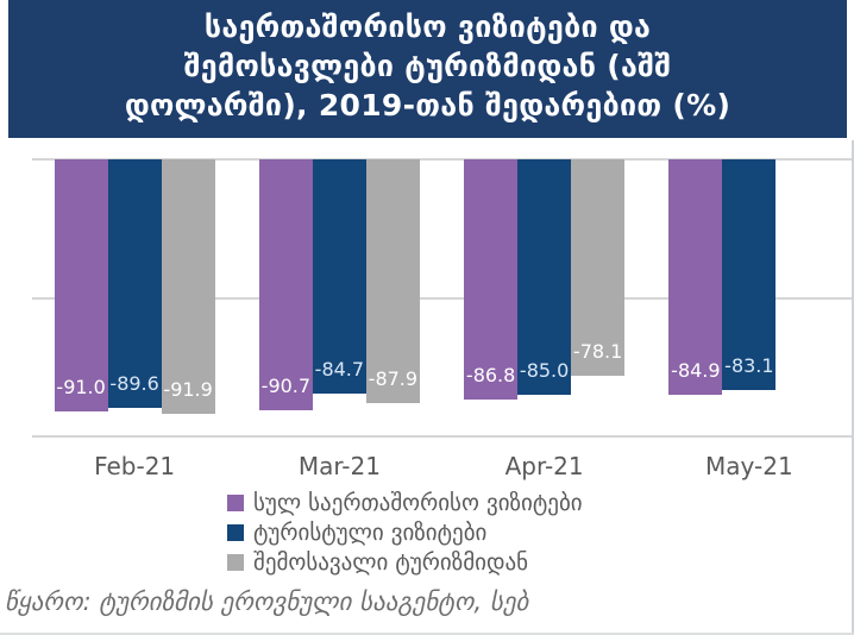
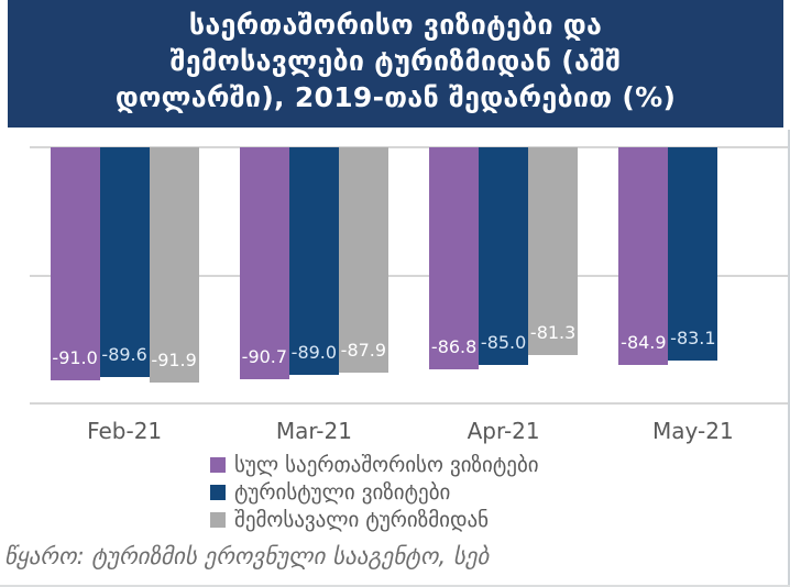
ტურისტული ვიზიტები/Mar-21: -84.7 -> -89.0
შემოსავალი ტურიზმიდან/Apr-21: -78.1 -> -81.3
